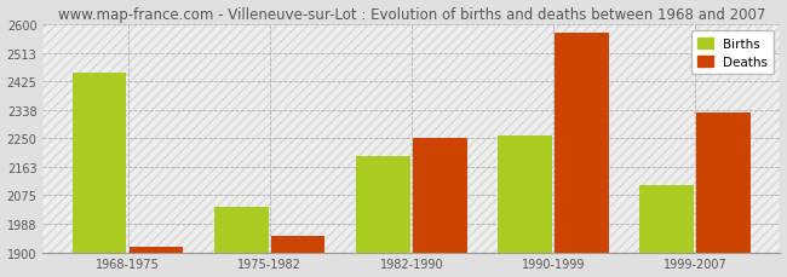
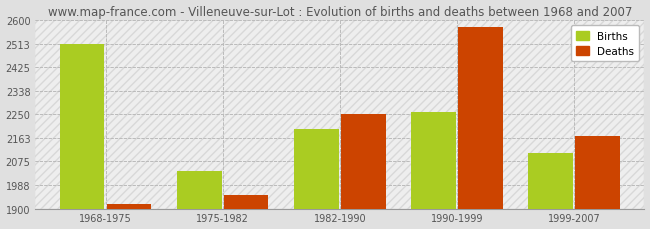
Births/1968-1975: 2450 -> 2513
Deaths/1999-2007: 2330 -> 2170
